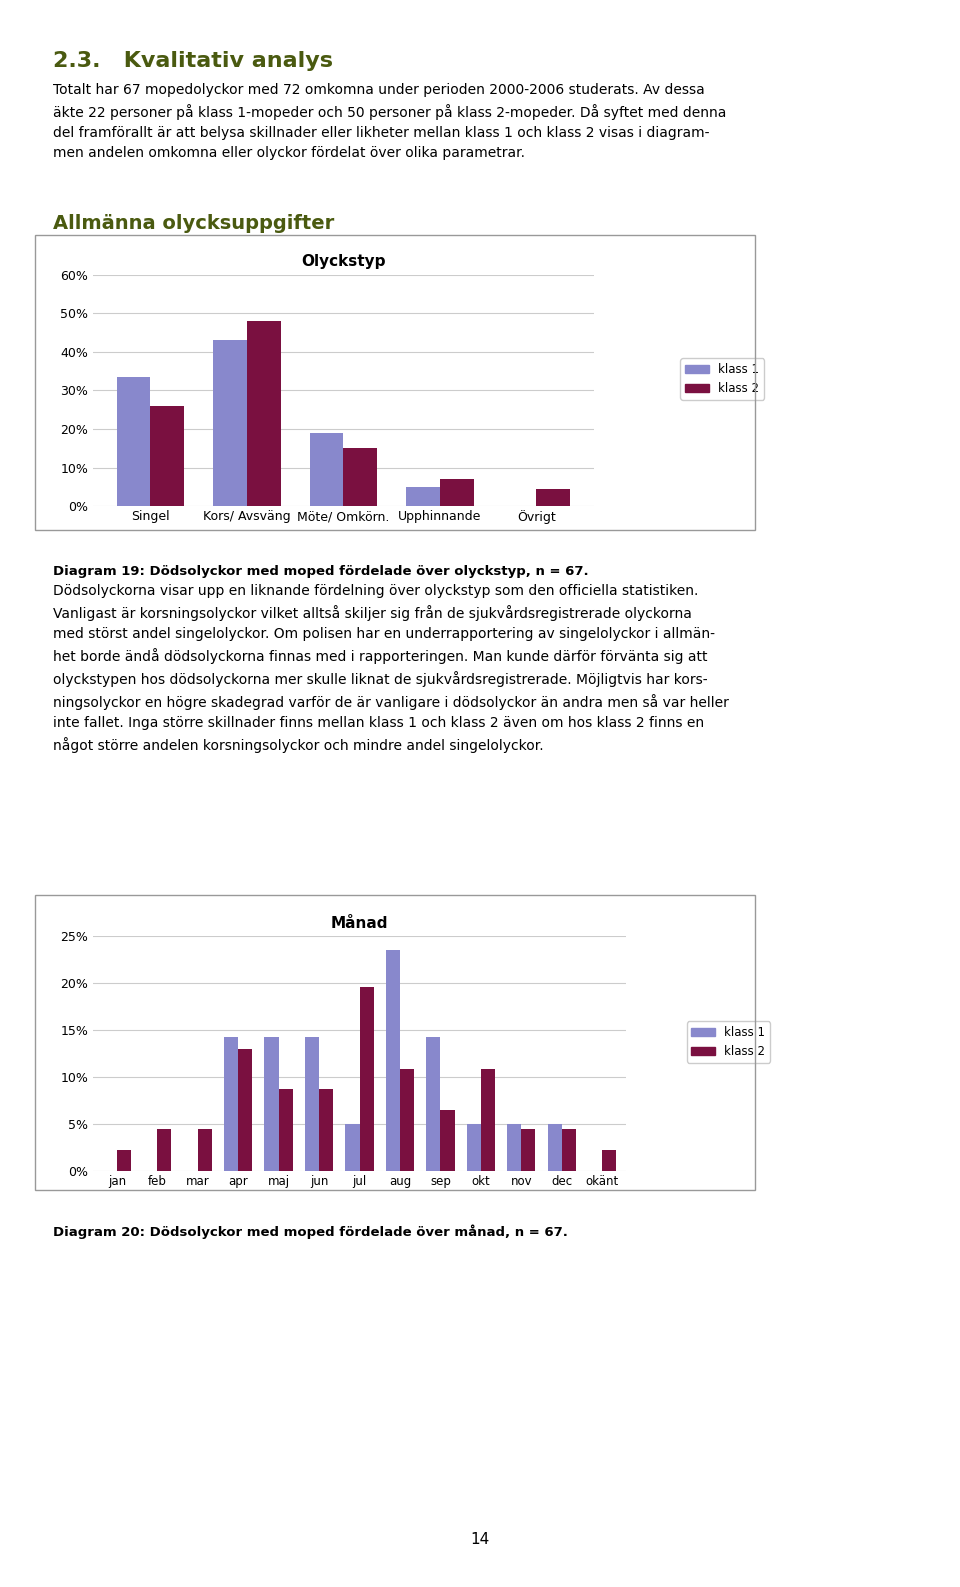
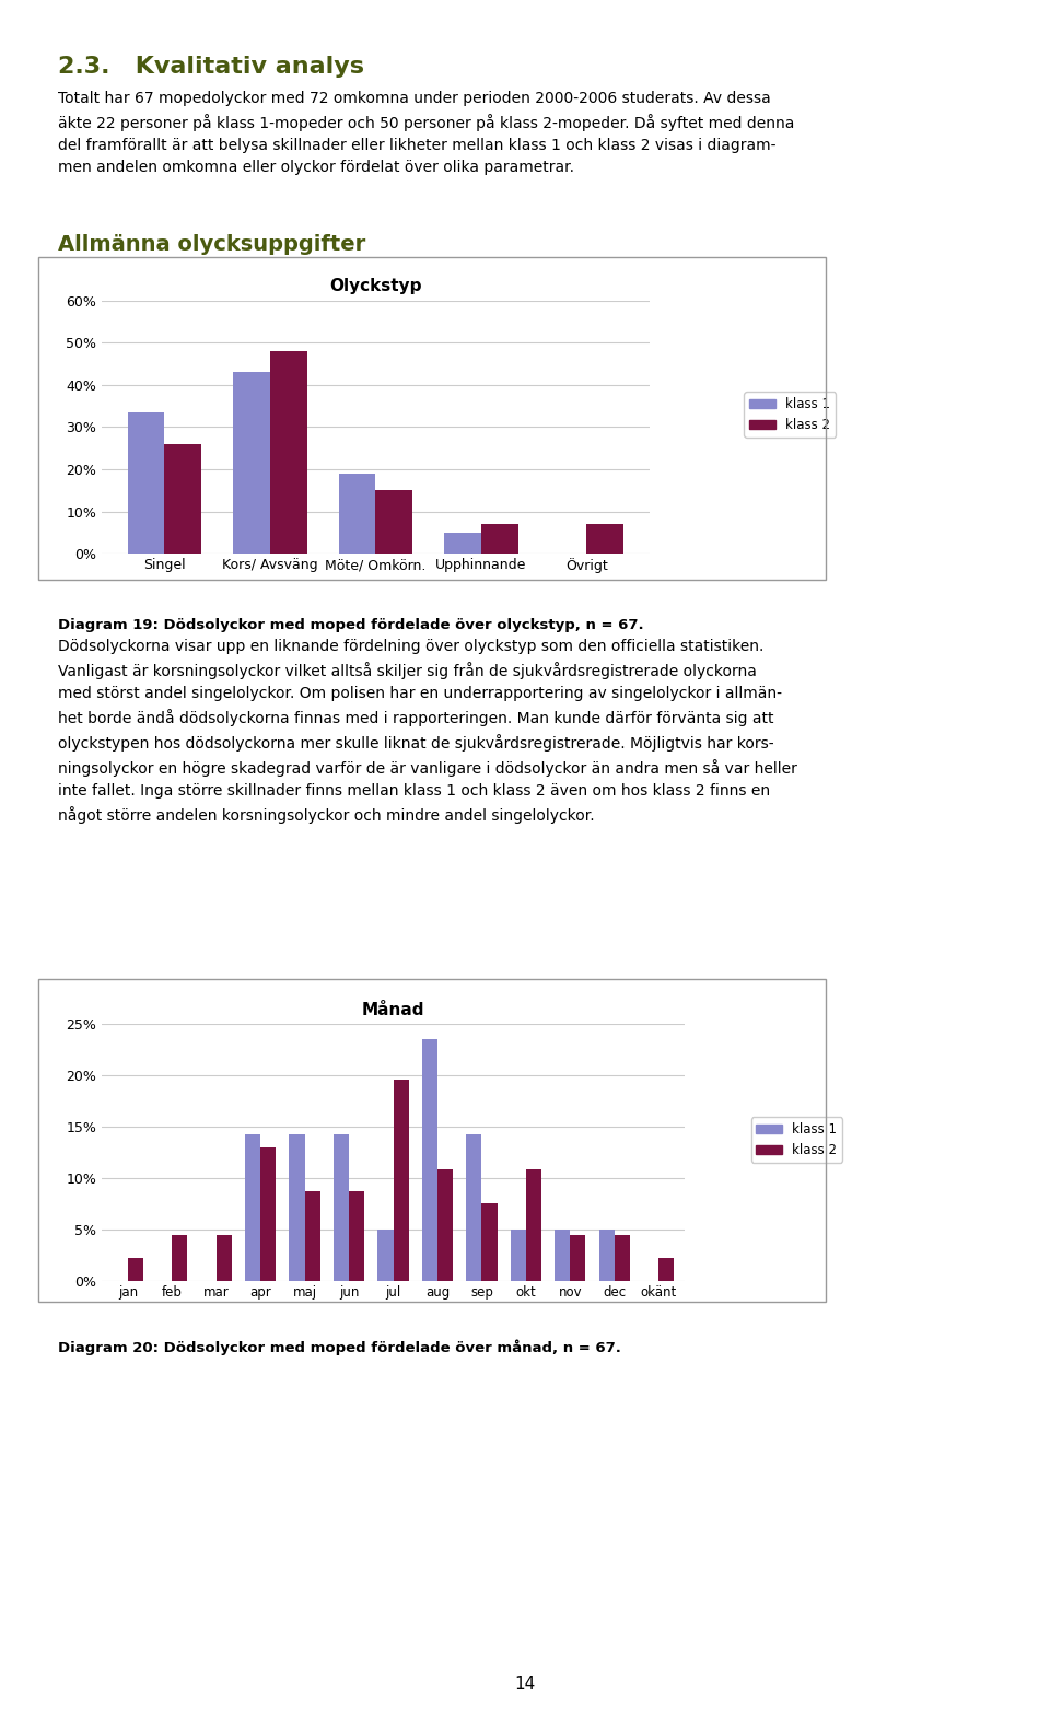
Olyckstyp/klass 2/Övrigt: 4.5% -> 7.0%
Månad/klass 2/sep: 6.5% -> 7.6%
